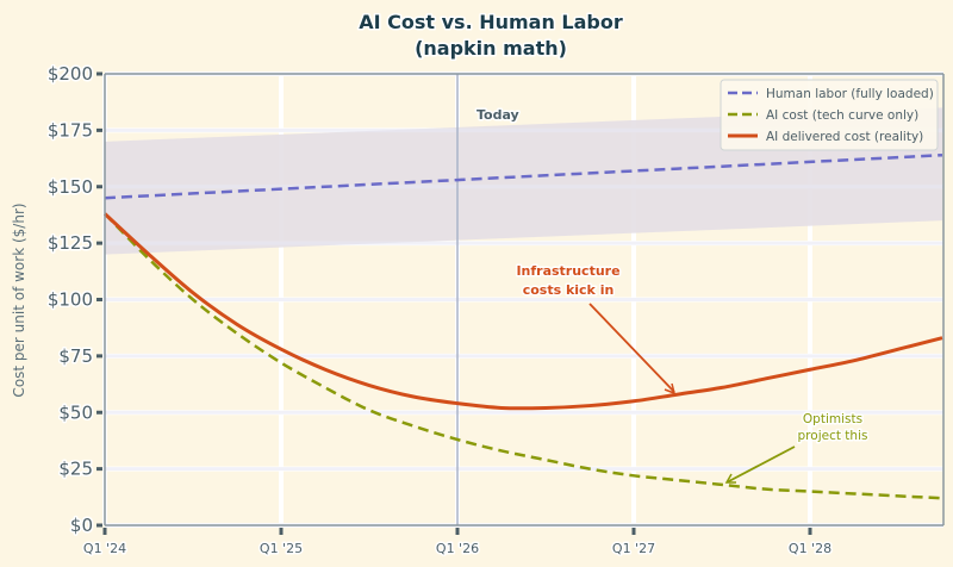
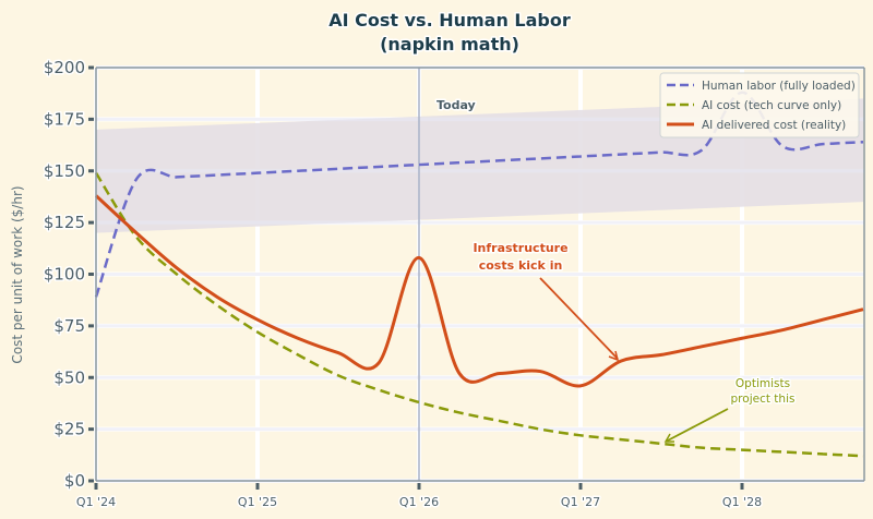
Human labor (fully loaded)/Q1 '24: $145 -> $89
AI cost (tech curve only)/Q1 '24: $138 -> $149
AI delivered cost (reality)/Q1 '26: $54 -> $108
AI delivered cost (reality)/Q1 '27: $55 -> $46
Human labor (fully loaded)/Q1 '28: $161 -> $188
